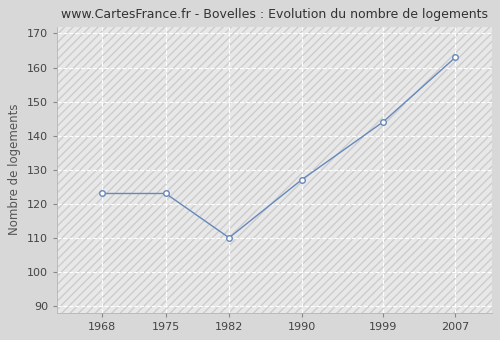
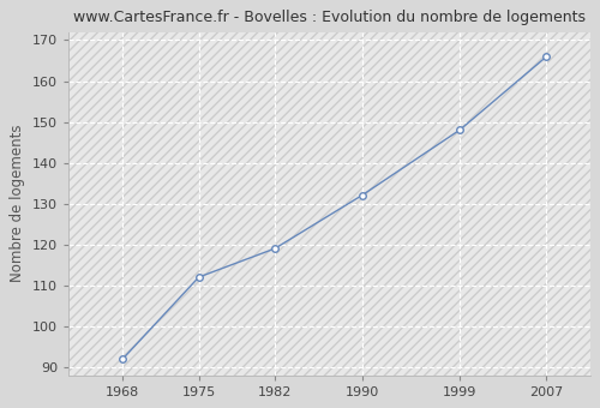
1968: 123 -> 92
1975: 123 -> 112
1982: 110 -> 119
1990: 127 -> 132
1999: 144 -> 148
2007: 163 -> 166
